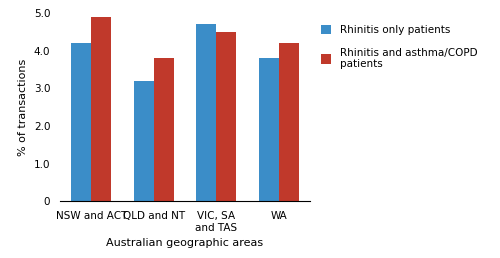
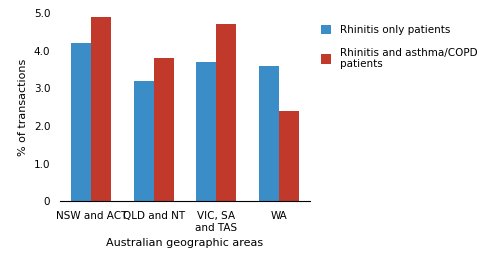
Rhinitis only patients/VIC, SA and TAS: 4.7 -> 3.7
Rhinitis and asthma/COPD patients/VIC, SA and TAS: 4.5 -> 4.7
Rhinitis only patients/WA: 3.8 -> 3.6
Rhinitis and asthma/COPD patients/WA: 4.2 -> 2.4
